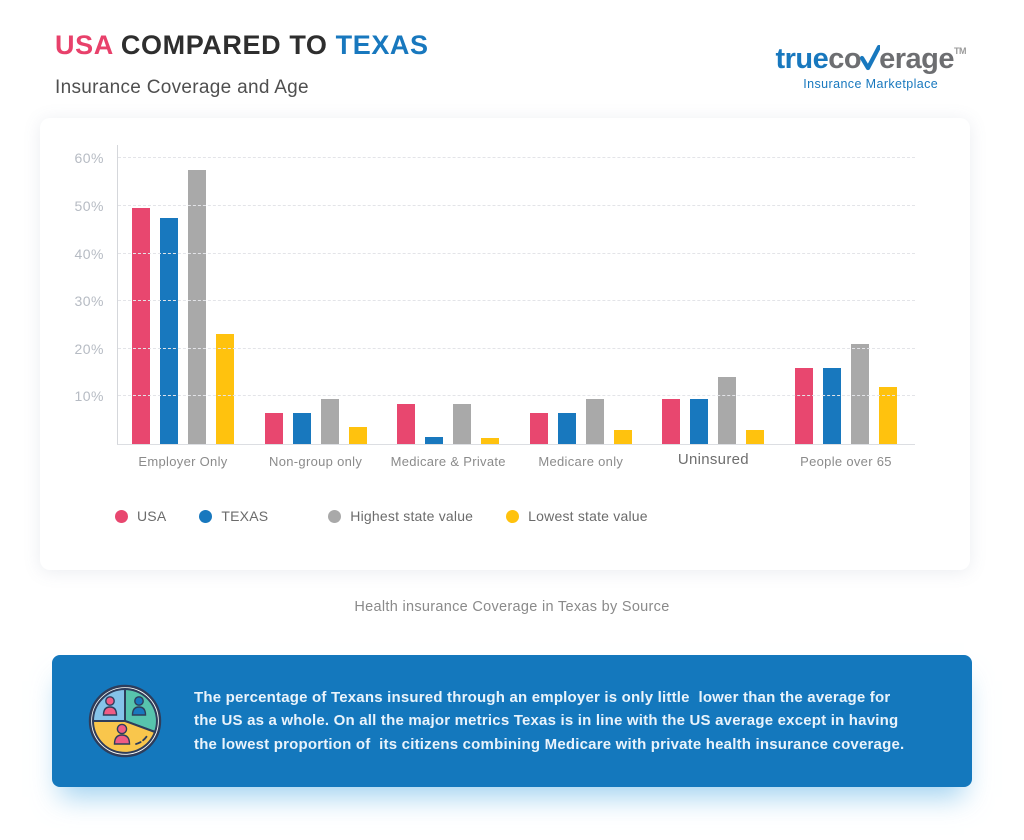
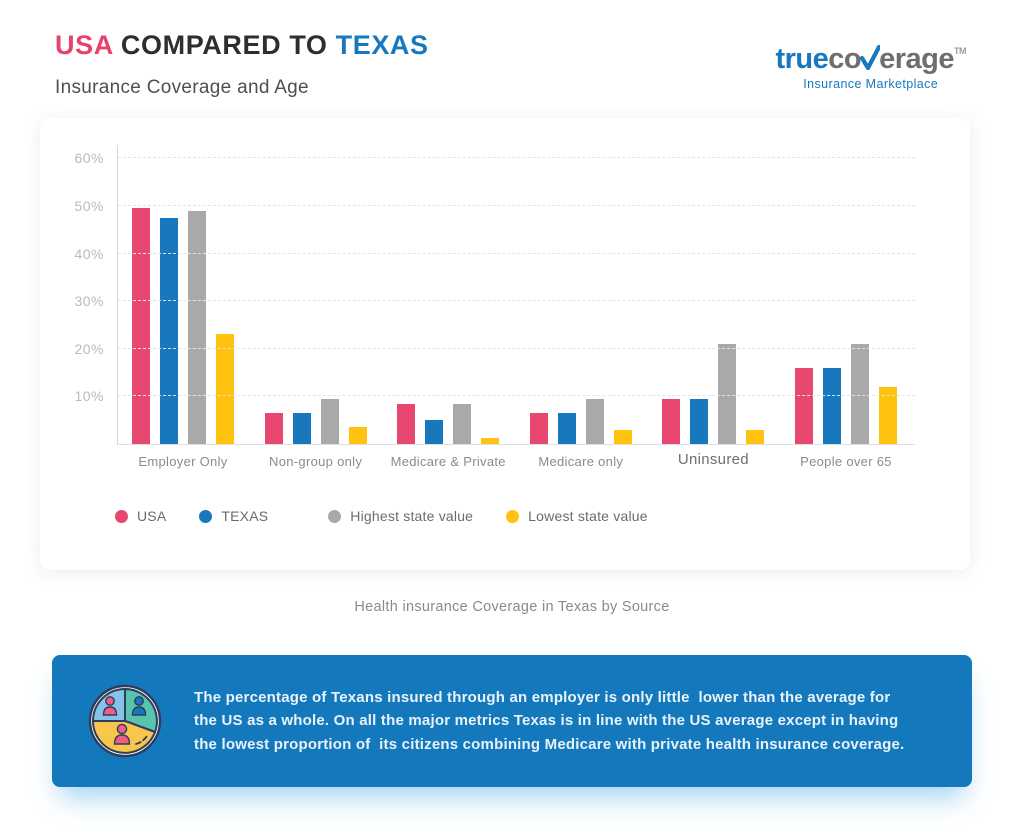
Highest state value/Employer Only: 58% -> 49%
TEXAS/Medicare & Private: 2% -> 5%
Highest state value/Uninsured: 14% -> 21%
